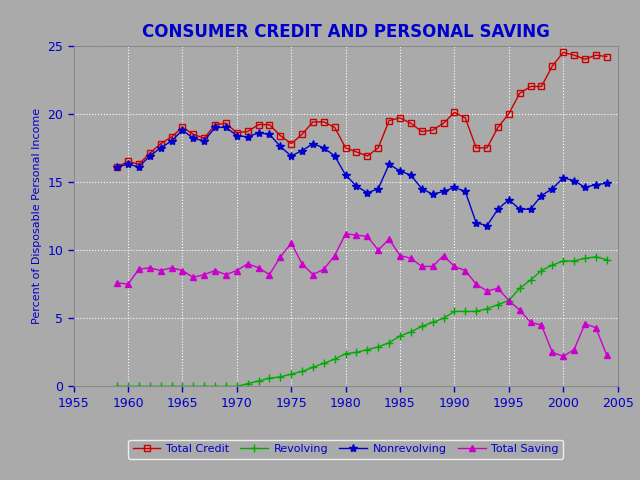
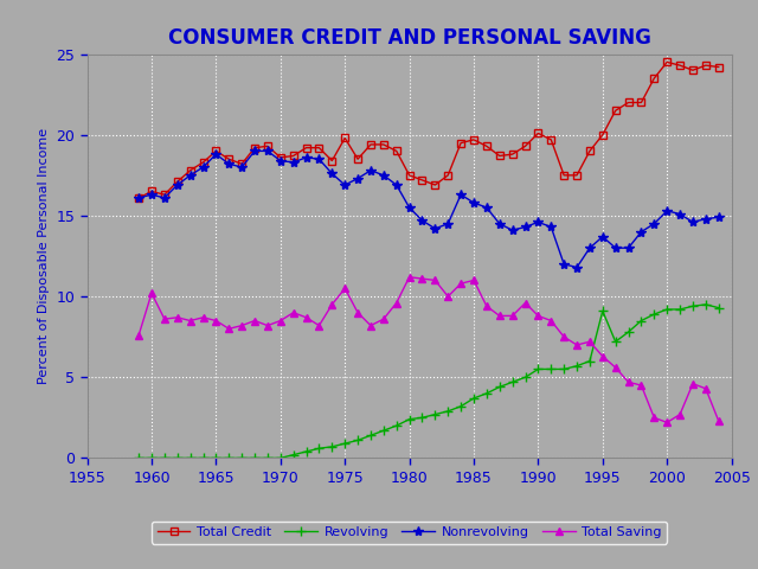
Total Saving/1960: 7.5 -> 10.2
Total Credit/1975: 17.8 -> 19.8
Total Saving/1985: 9.6 -> 11.0
Revolving/1995: 6.3 -> 9.1
